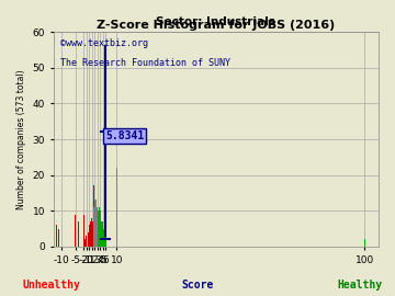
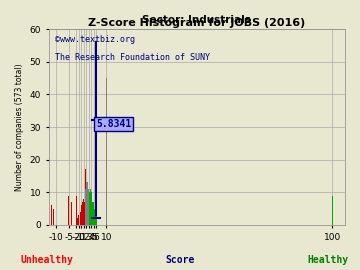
10: 22 -> 45
100: 2 -> 9
